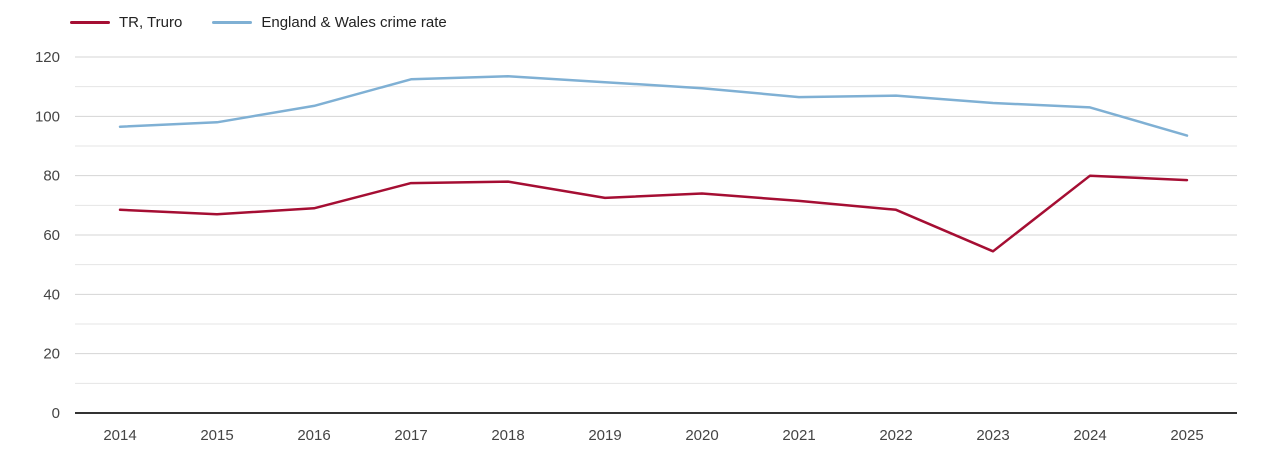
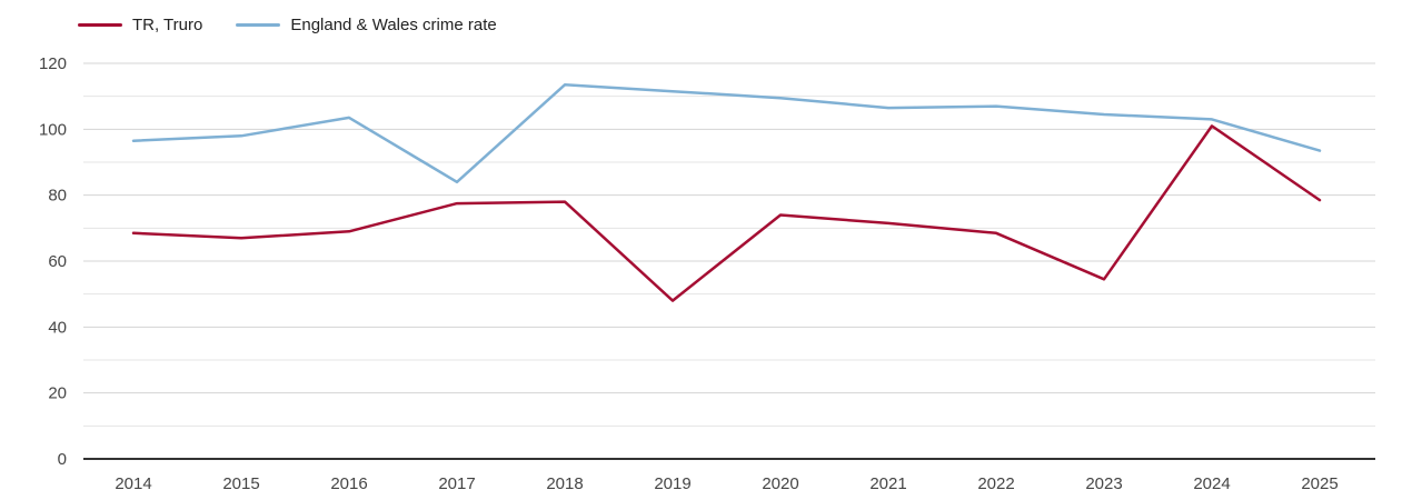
England & Wales crime rate/2017: 112 -> 84
TR, Truro/2019: 72 -> 48
TR, Truro/2024: 80 -> 101
